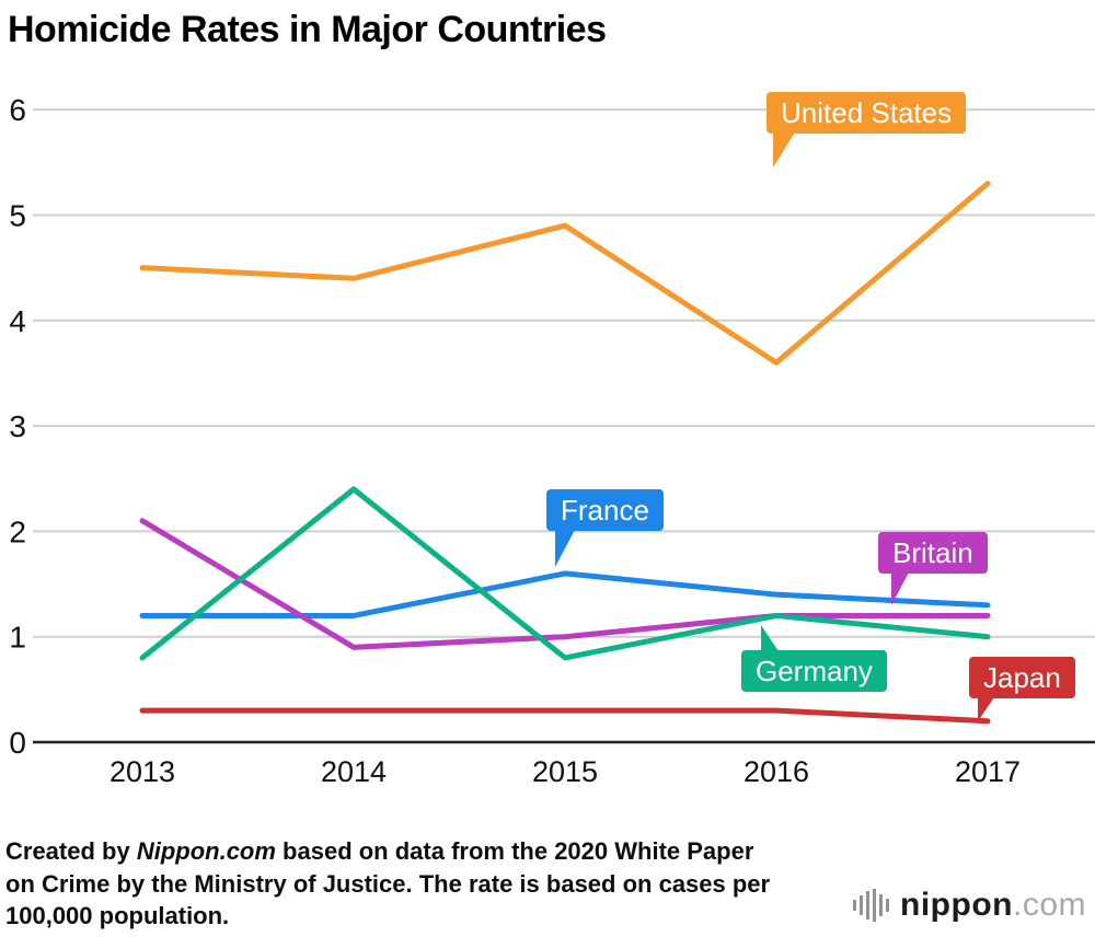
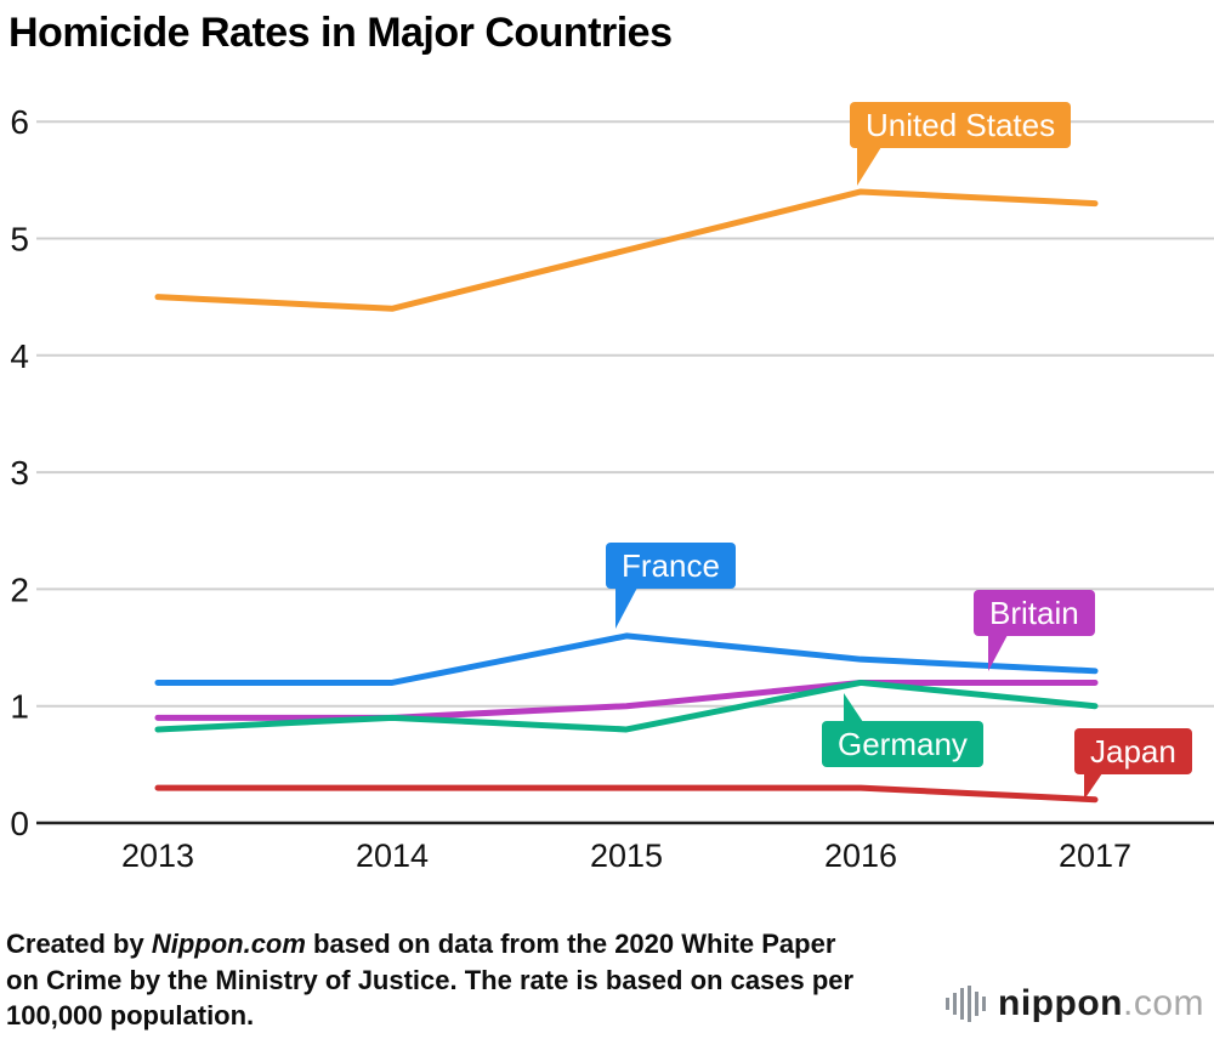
Britain/2013: 2.1 -> 0.9
Germany/2014: 2.4 -> 0.9
United States/2016: 3.6 -> 5.4
